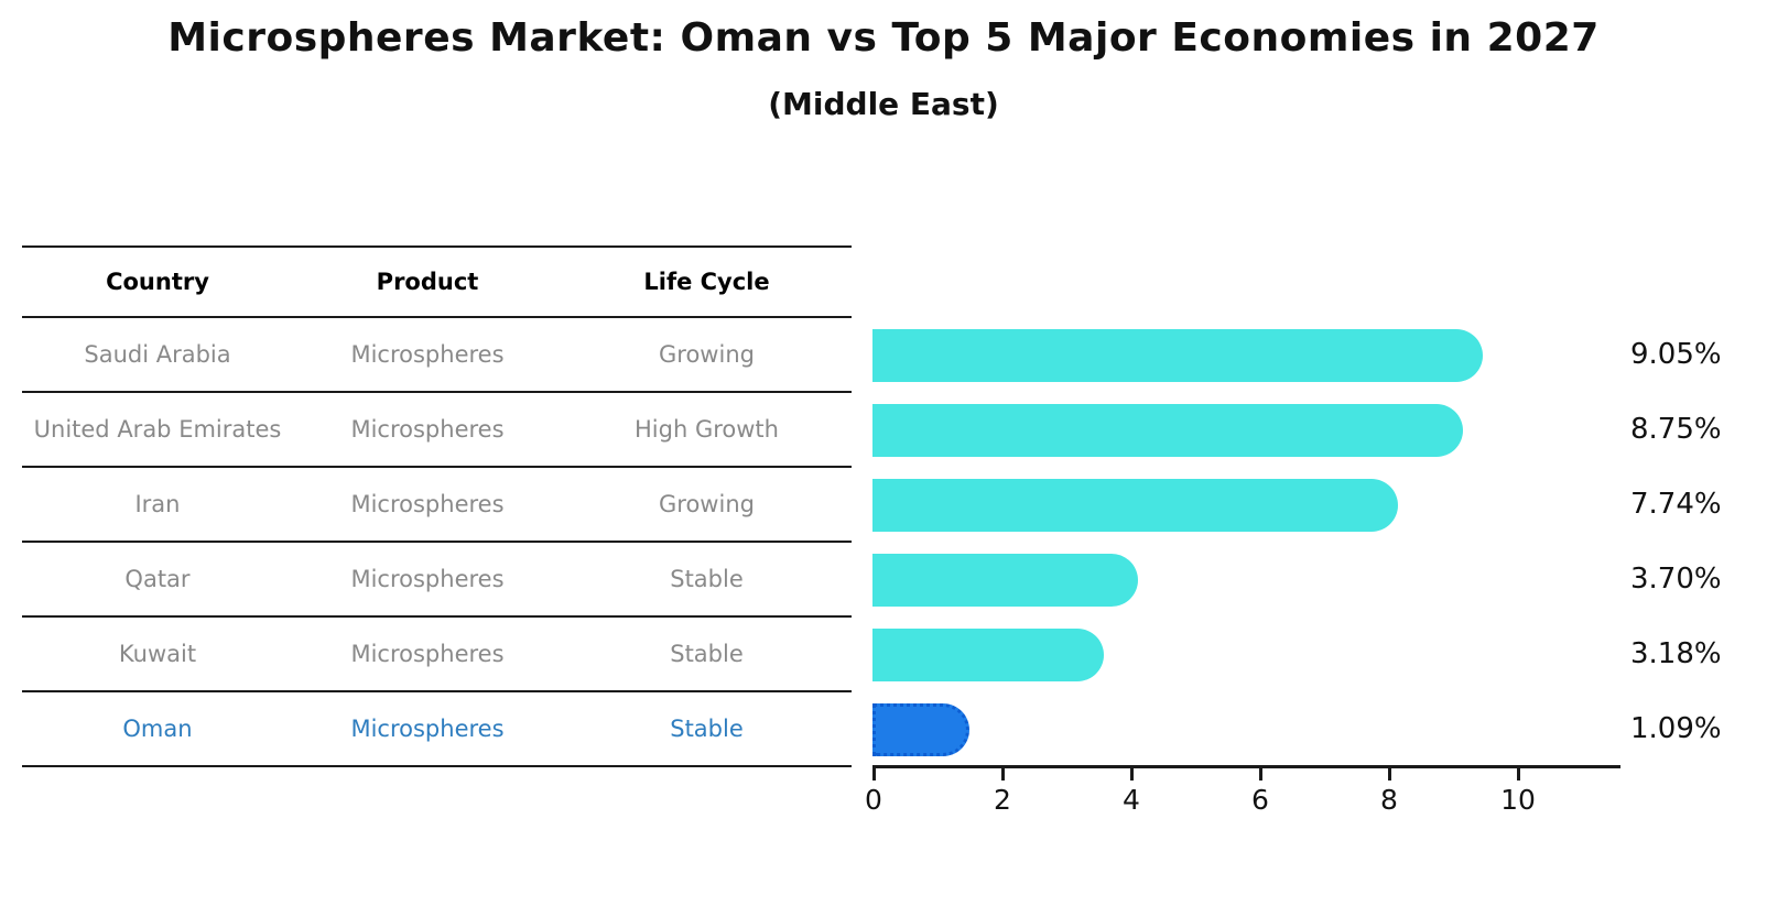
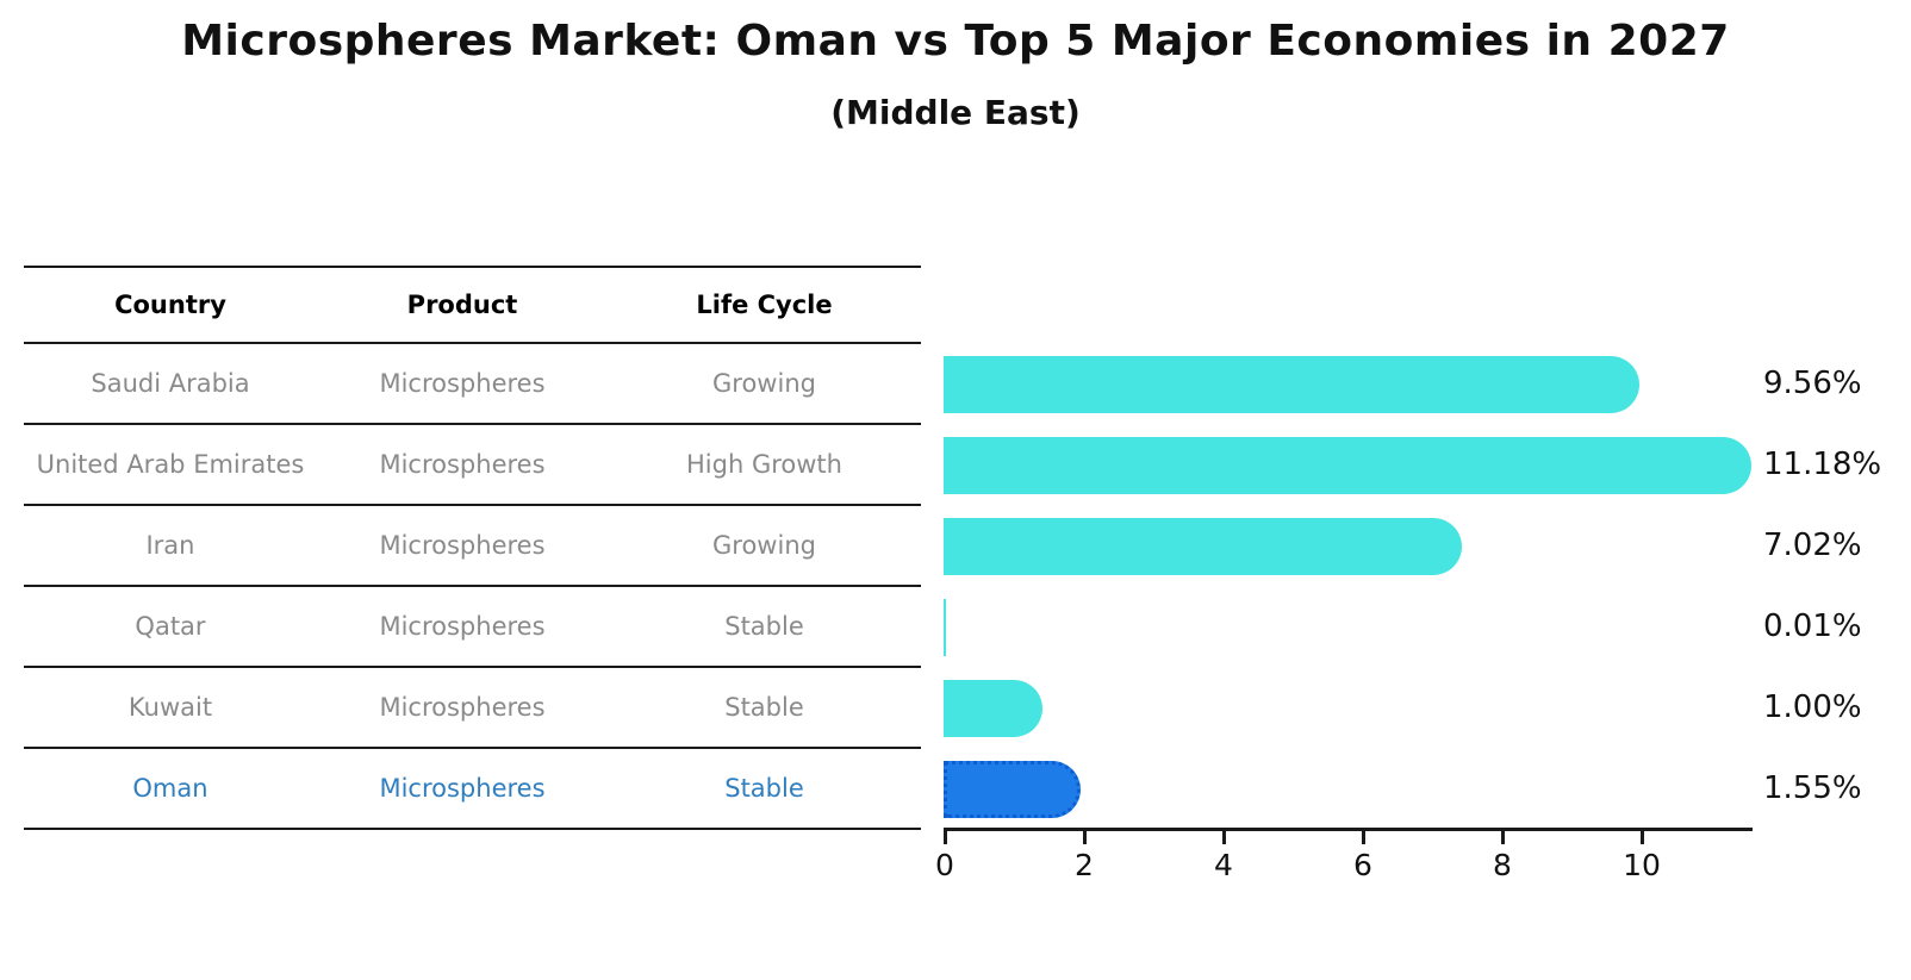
Saudi Arabia: 9.05% -> 9.56%
United Arab Emirates: 8.75% -> 11.18%
Iran: 7.74% -> 7.02%
Qatar: 3.70% -> 0.01%
Kuwait: 3.18% -> 1.00%
Oman: 1.09% -> 1.55%
